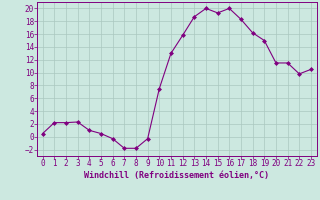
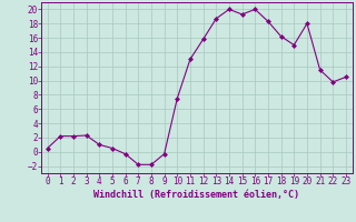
20: 11.5 -> 18.0
